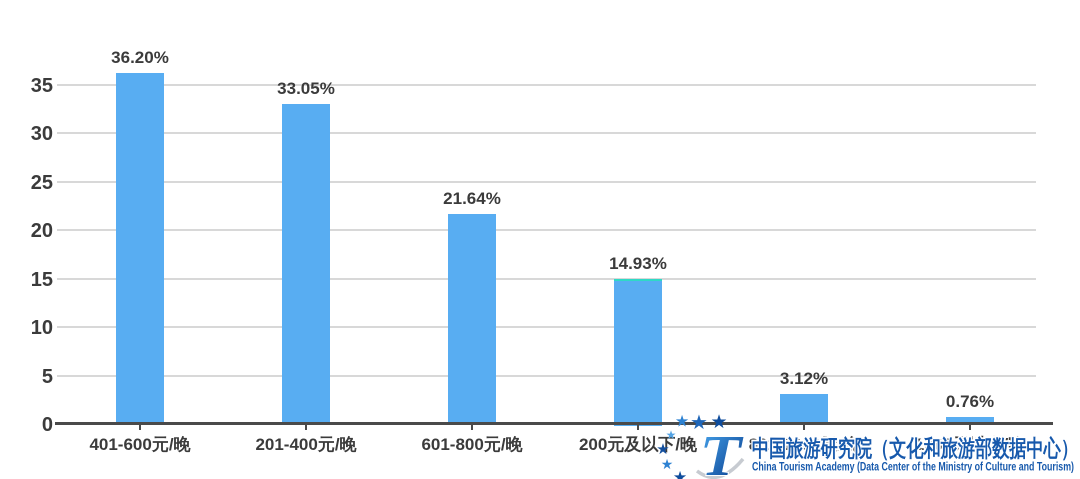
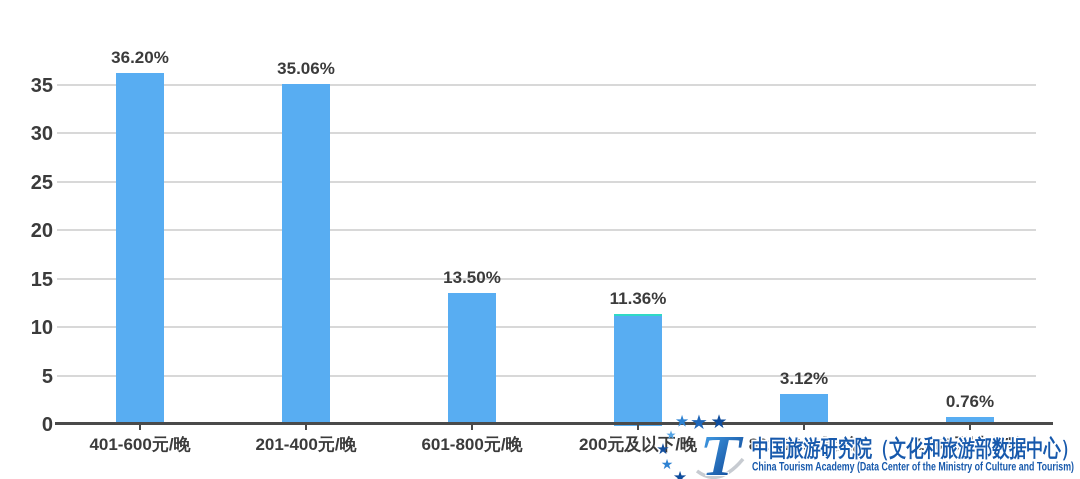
201-400元/晚: 33.05% -> 35.06%
601-800元/晚: 21.64% -> 13.50%
200元及以下/晚: 14.93% -> 11.36%
